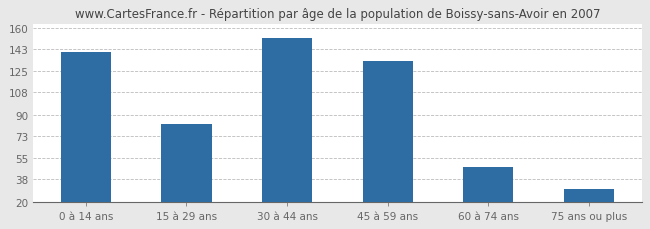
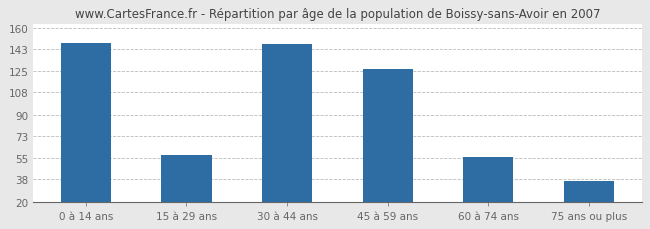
0 à 14 ans: 141 -> 148
15 à 29 ans: 83 -> 58
30 à 44 ans: 152 -> 147
45 à 59 ans: 133 -> 127
60 à 74 ans: 48 -> 56
75 ans ou plus: 30 -> 37
